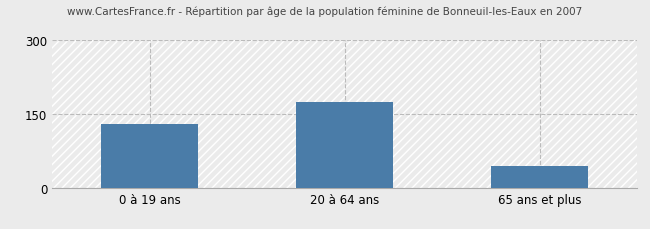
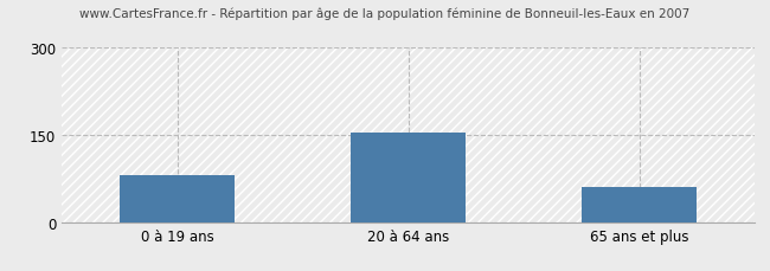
0 à 19 ans: 130 -> 80
20 à 64 ans: 175 -> 155
65 ans et plus: 45 -> 60
